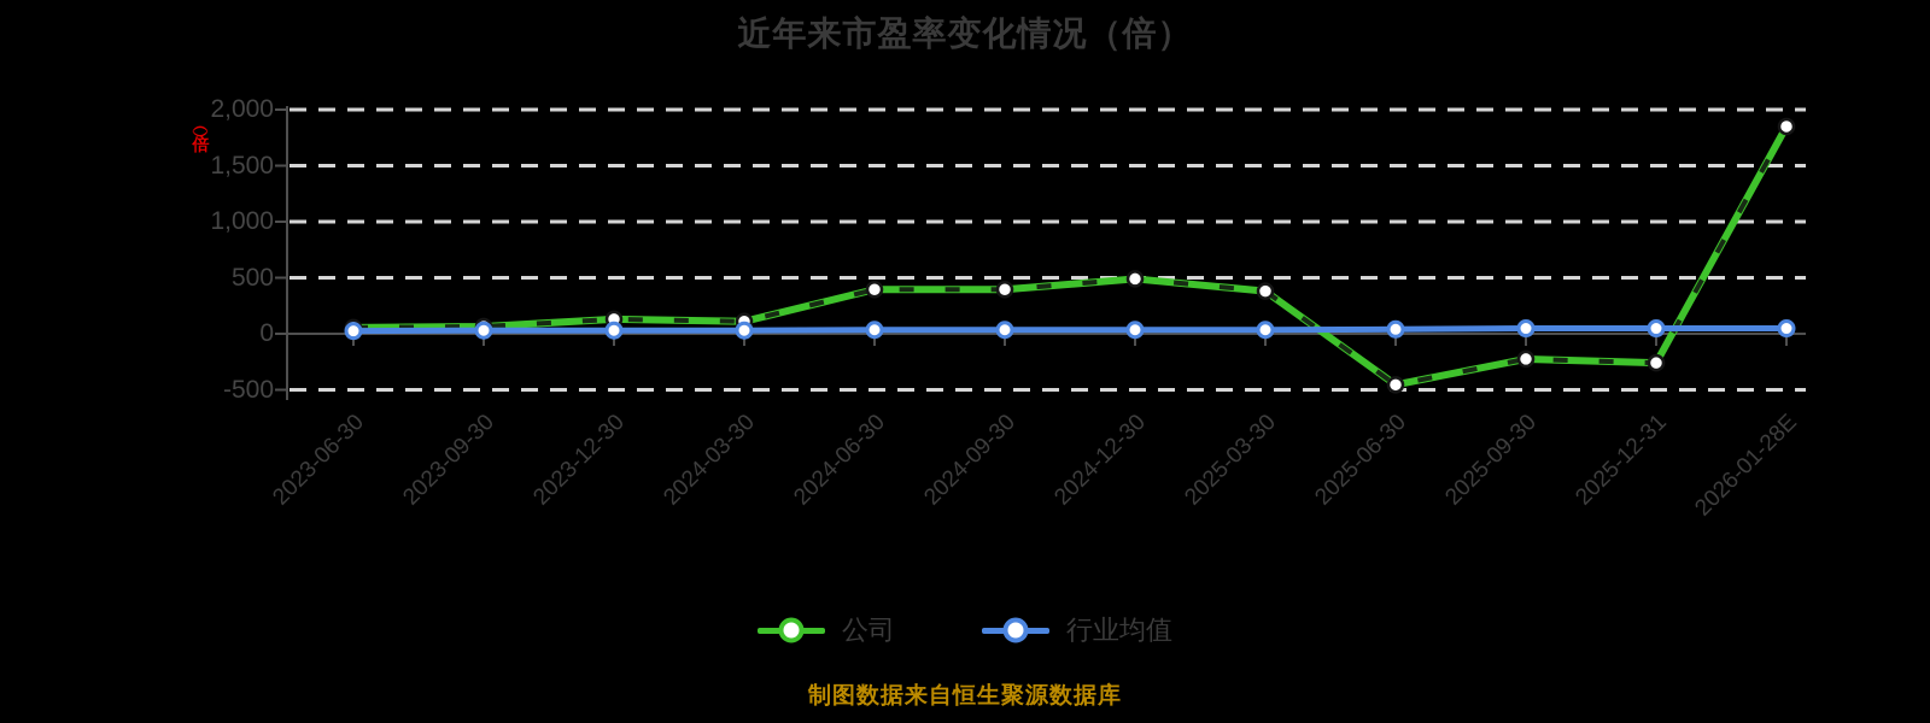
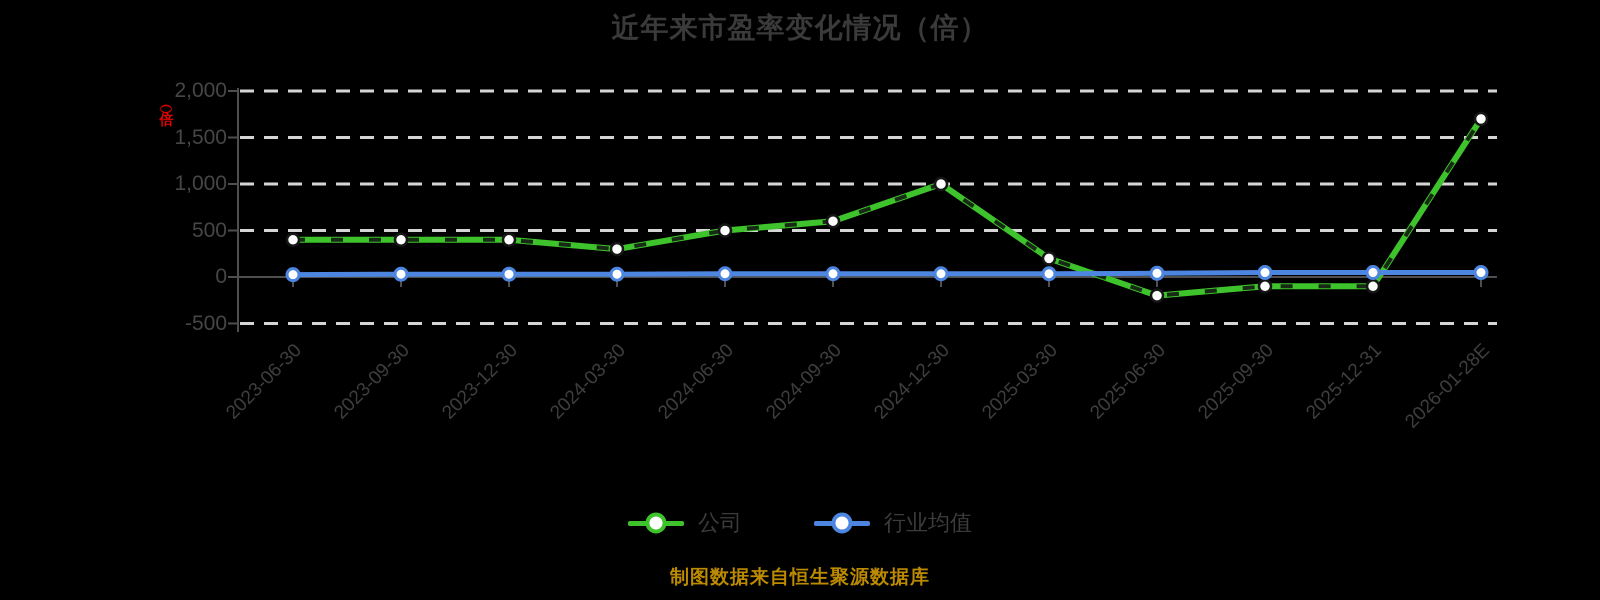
公司/2023-06-30: 100 -> 400
公司/2023-09-30: 100 -> 400
公司/2023-12-30: 100 -> 400
公司/2024-03-30: 100 -> 300
公司/2024-06-30: 400 -> 500
公司/2024-09-30: 400 -> 600
公司/2024-12-30: 500 -> 1000
公司/2025-03-30: 400 -> 200
公司/2025-06-30: -500 -> -200
公司/2025-09-30: -200 -> -100
公司/2025-12-31: -300 -> -100
公司/2026-01-28E: 1800 -> 1700
